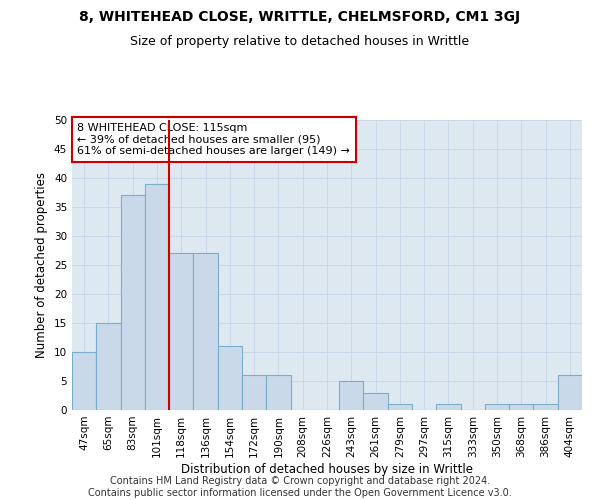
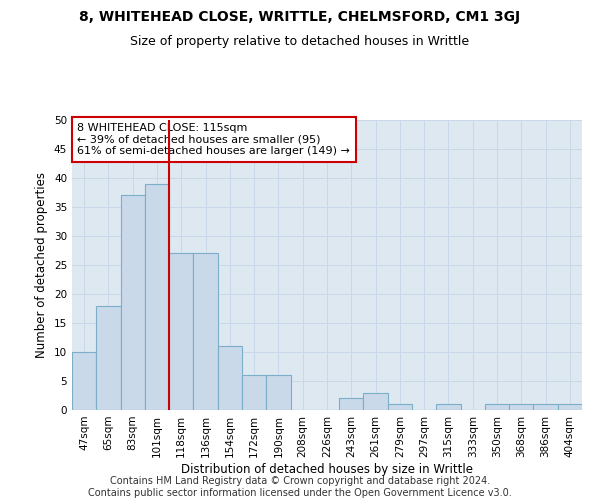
65sqm: 15 -> 18
243sqm: 5 -> 2
404sqm: 6 -> 1
